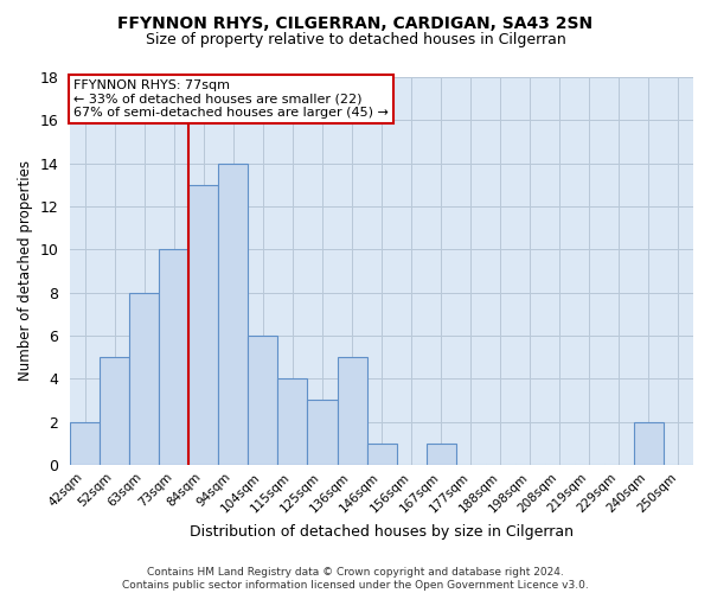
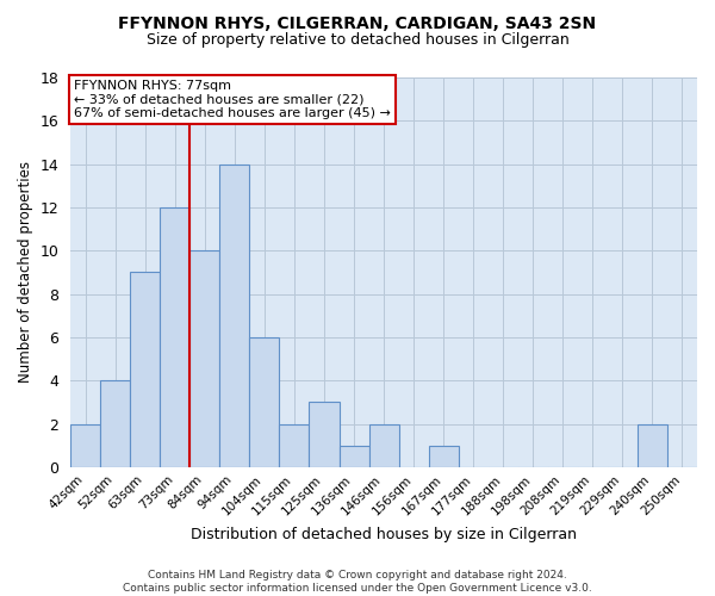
52sqm: 5 -> 4
63sqm: 8 -> 9
73sqm: 10 -> 12
84sqm: 13 -> 10
115sqm: 4 -> 2
136sqm: 5 -> 1
146sqm: 1 -> 2
